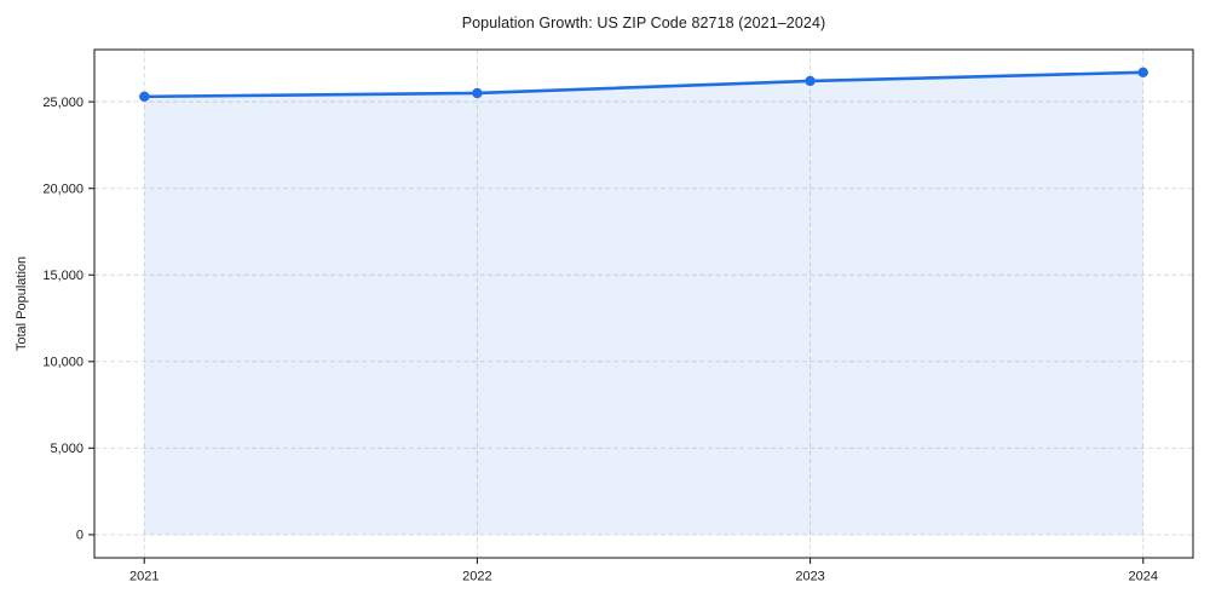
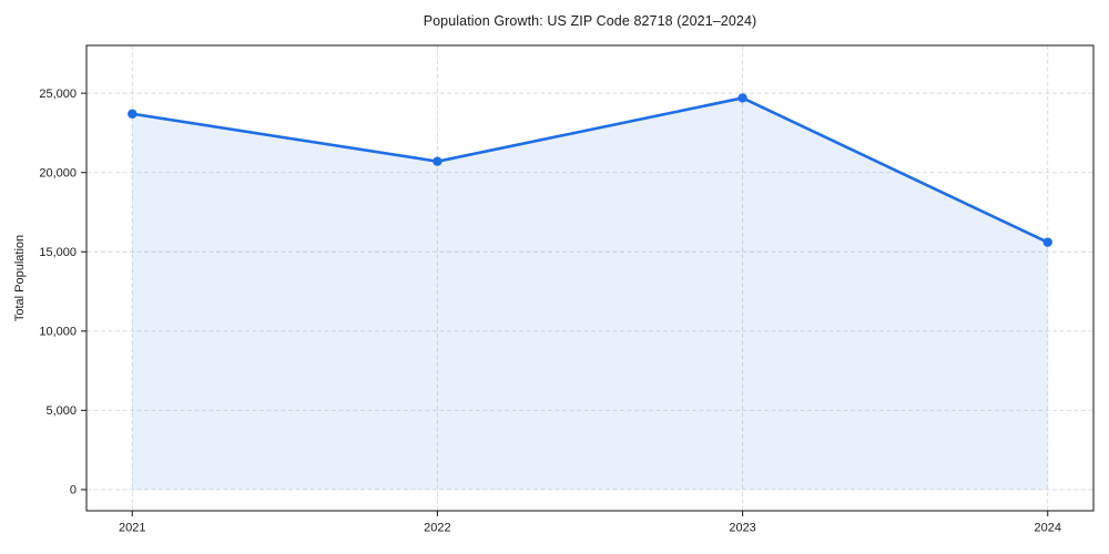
2021: 25300 -> 23700
2022: 25500 -> 20700
2023: 26200 -> 24700
2024: 26700 -> 15600
